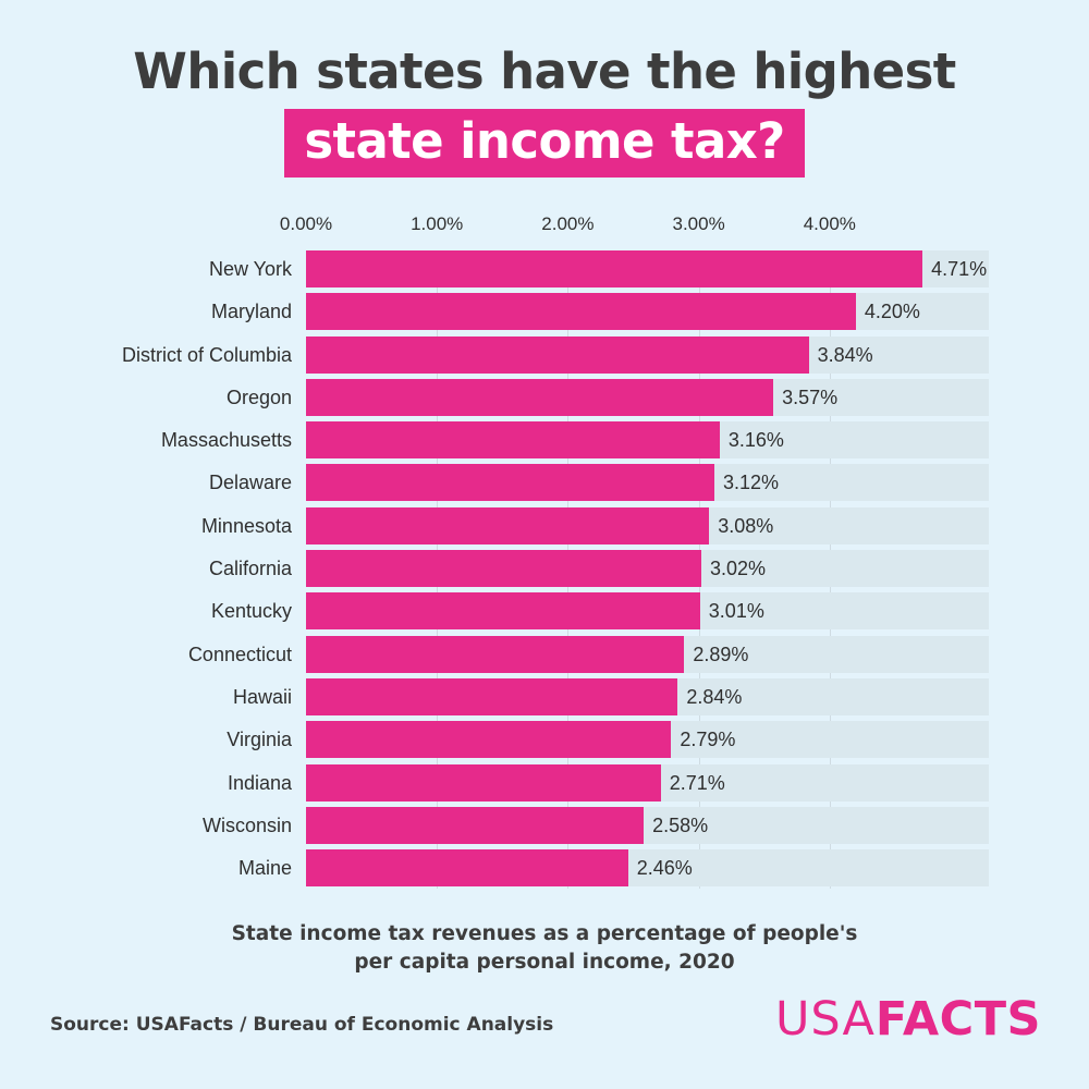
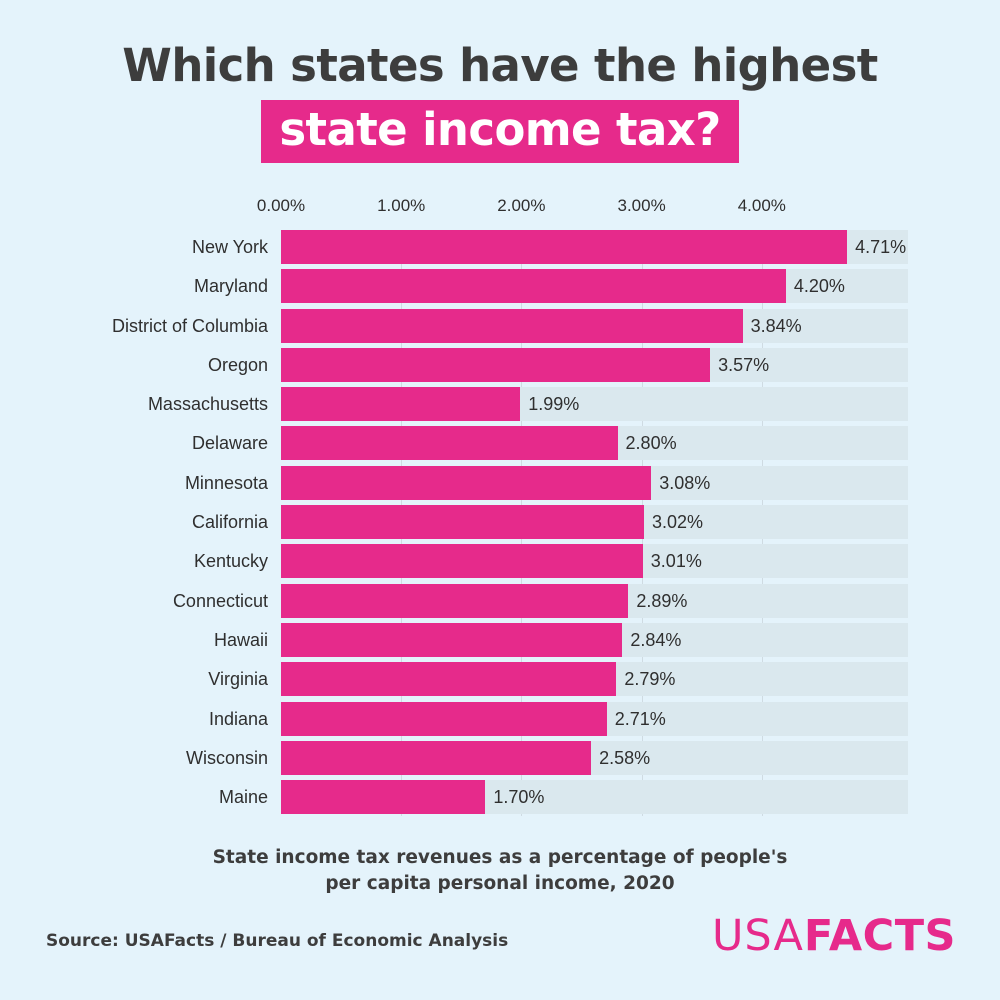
Massachusetts: 3.16% -> 1.99%
Delaware: 3.12% -> 2.80%
Maine: 2.46% -> 1.70%
